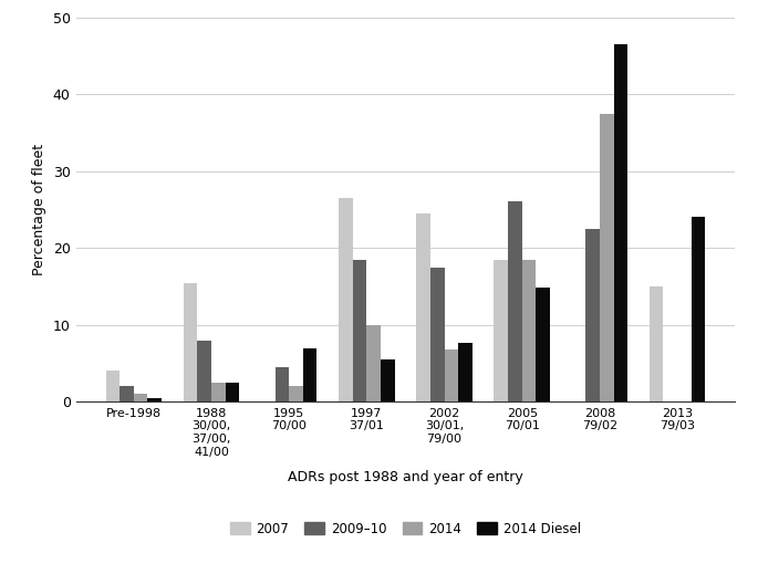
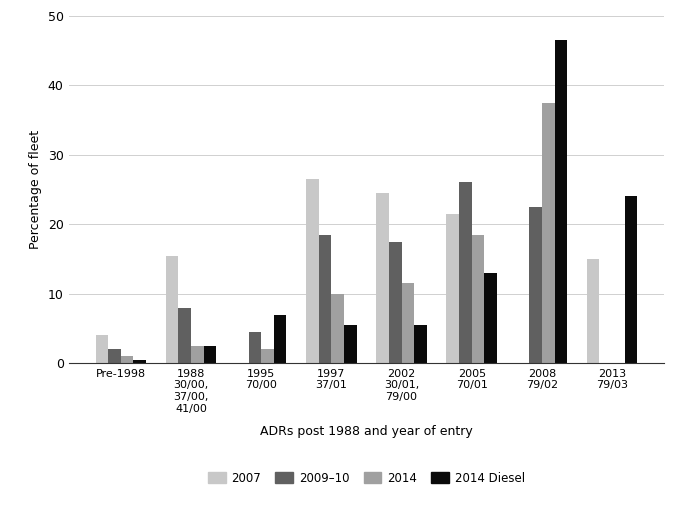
2014/2002 30/01, 79/00: 6.8 -> 11.5
2014 Diesel/2002 30/01, 79/00: 7.6 -> 5.5
2007/2005 70/01: 18.4 -> 21.5
2014 Diesel/2005 70/01: 14.8 -> 13.0
